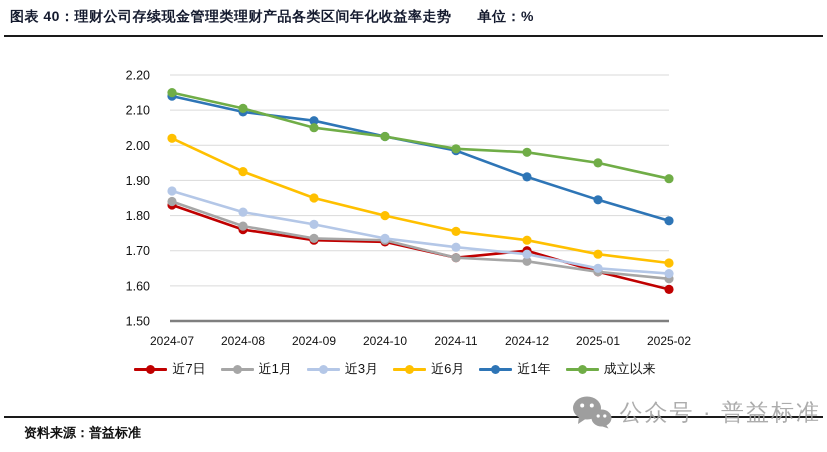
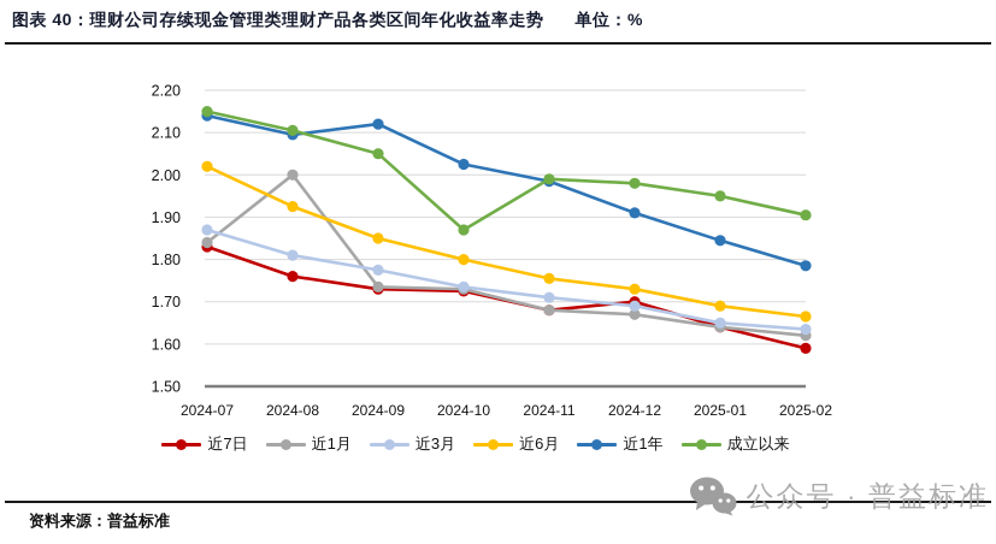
近1月/2024-08: 1.77 -> 2.00
近1年/2024-09: 2.07 -> 2.12
成立以来/2024-10: 2.02 -> 1.87
